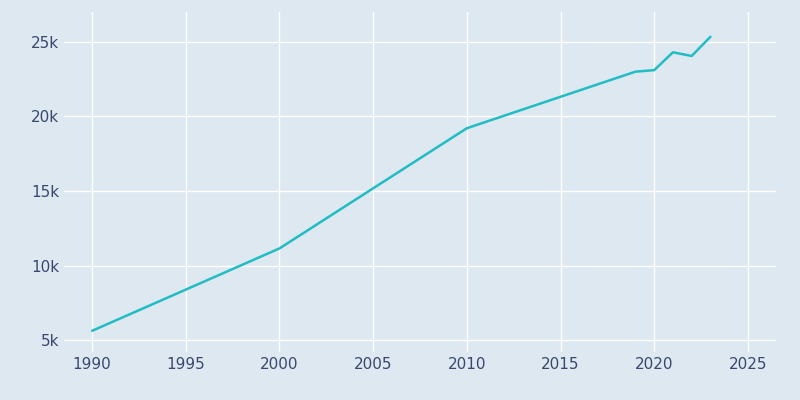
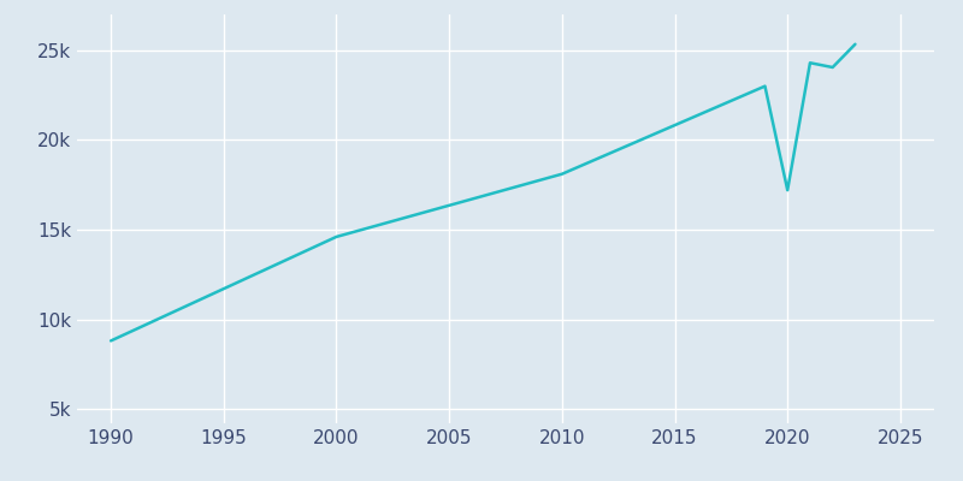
1990: 5.6k -> 8.8k
2000: 11.1k -> 14.6k
2010: 19.2k -> 18.1k
2020: 23.1k -> 17.2k
